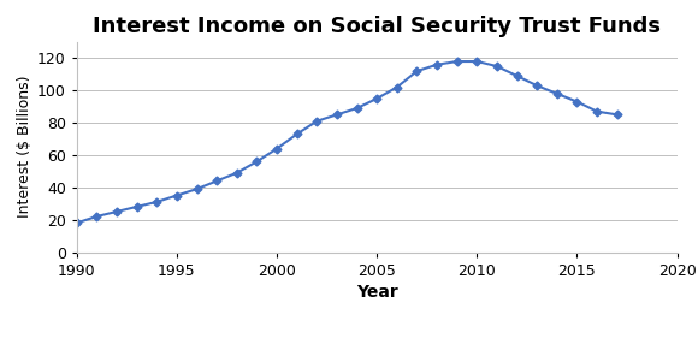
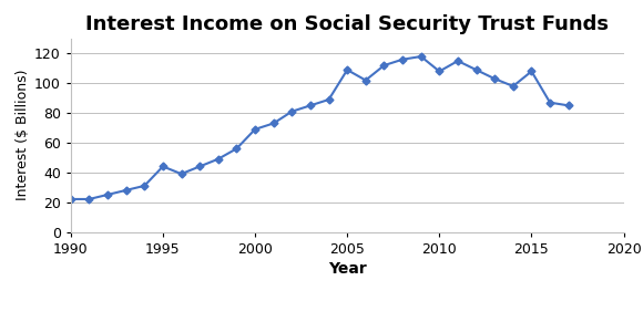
1990: 18 -> 22
1995: 35 -> 44
2000: 64 -> 69
2005: 95 -> 109
2010: 118 -> 108
2015: 93 -> 108
